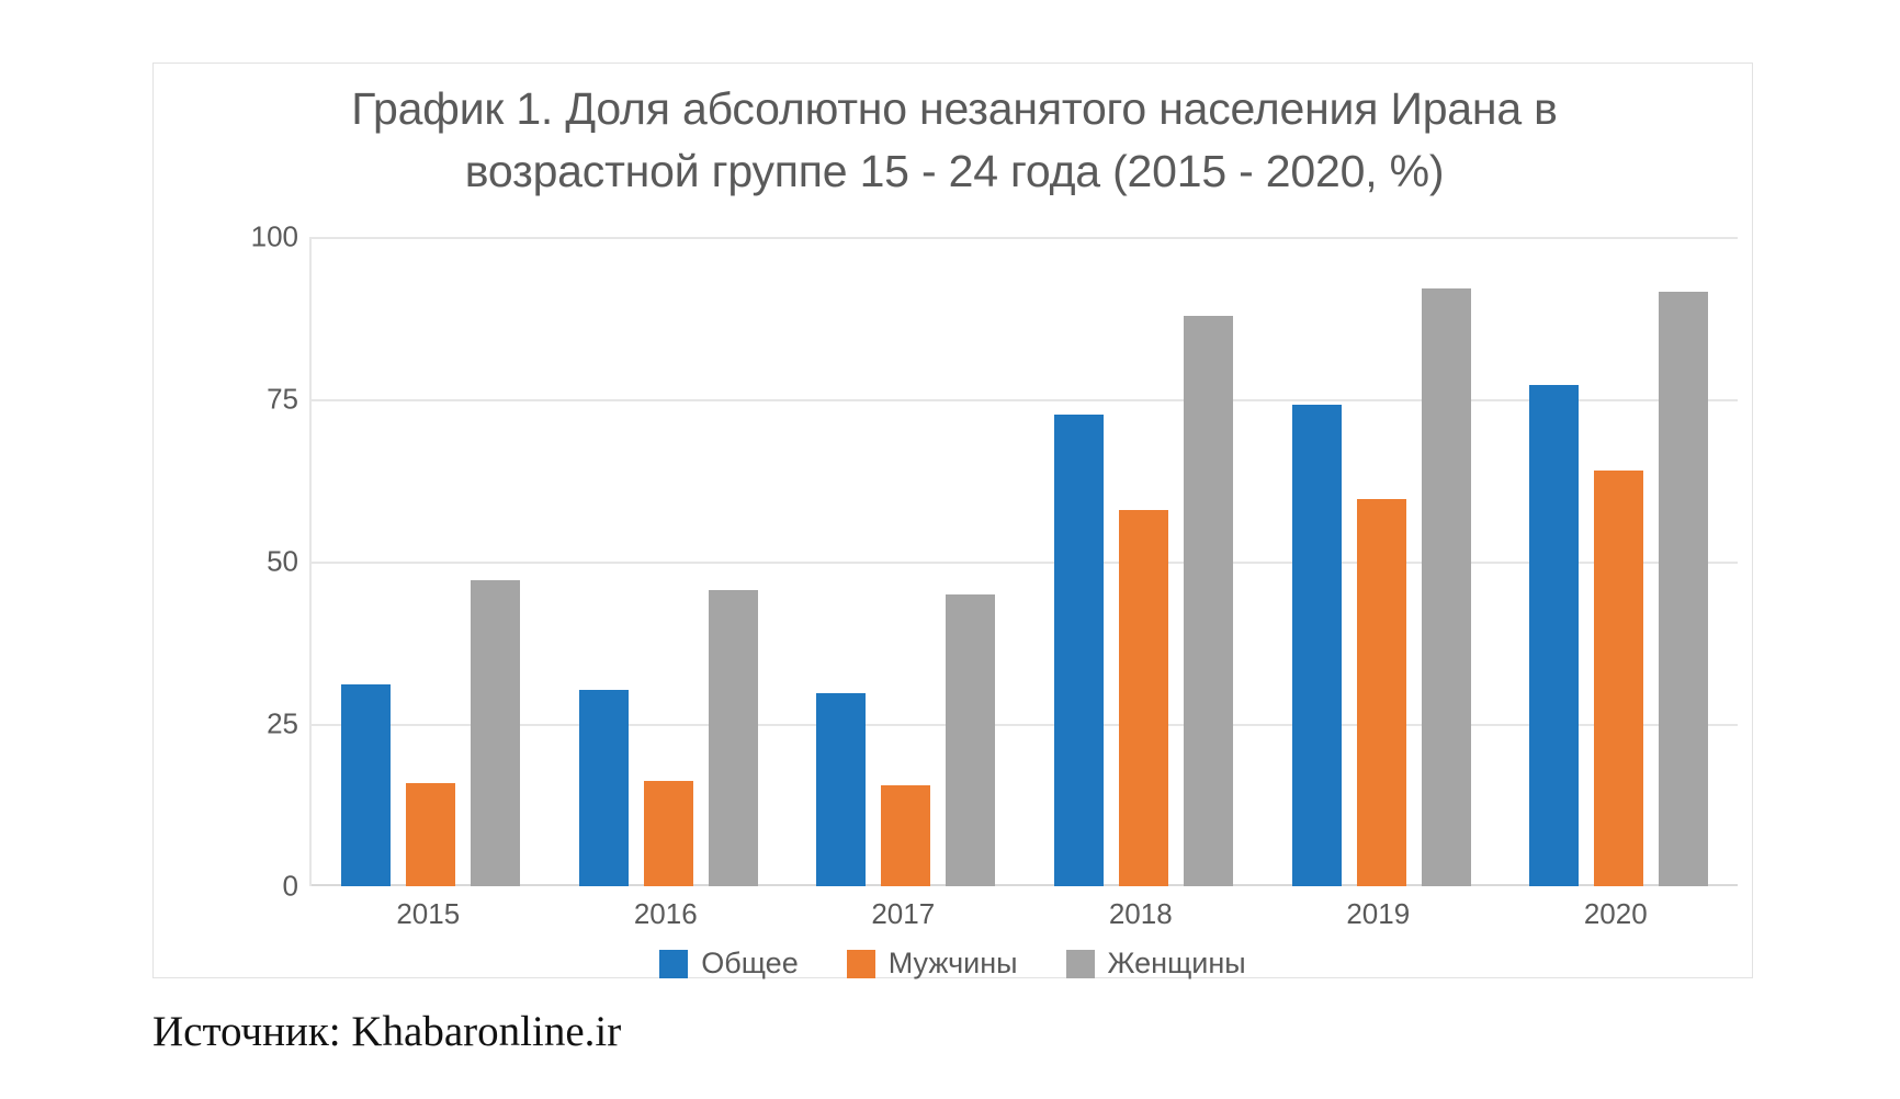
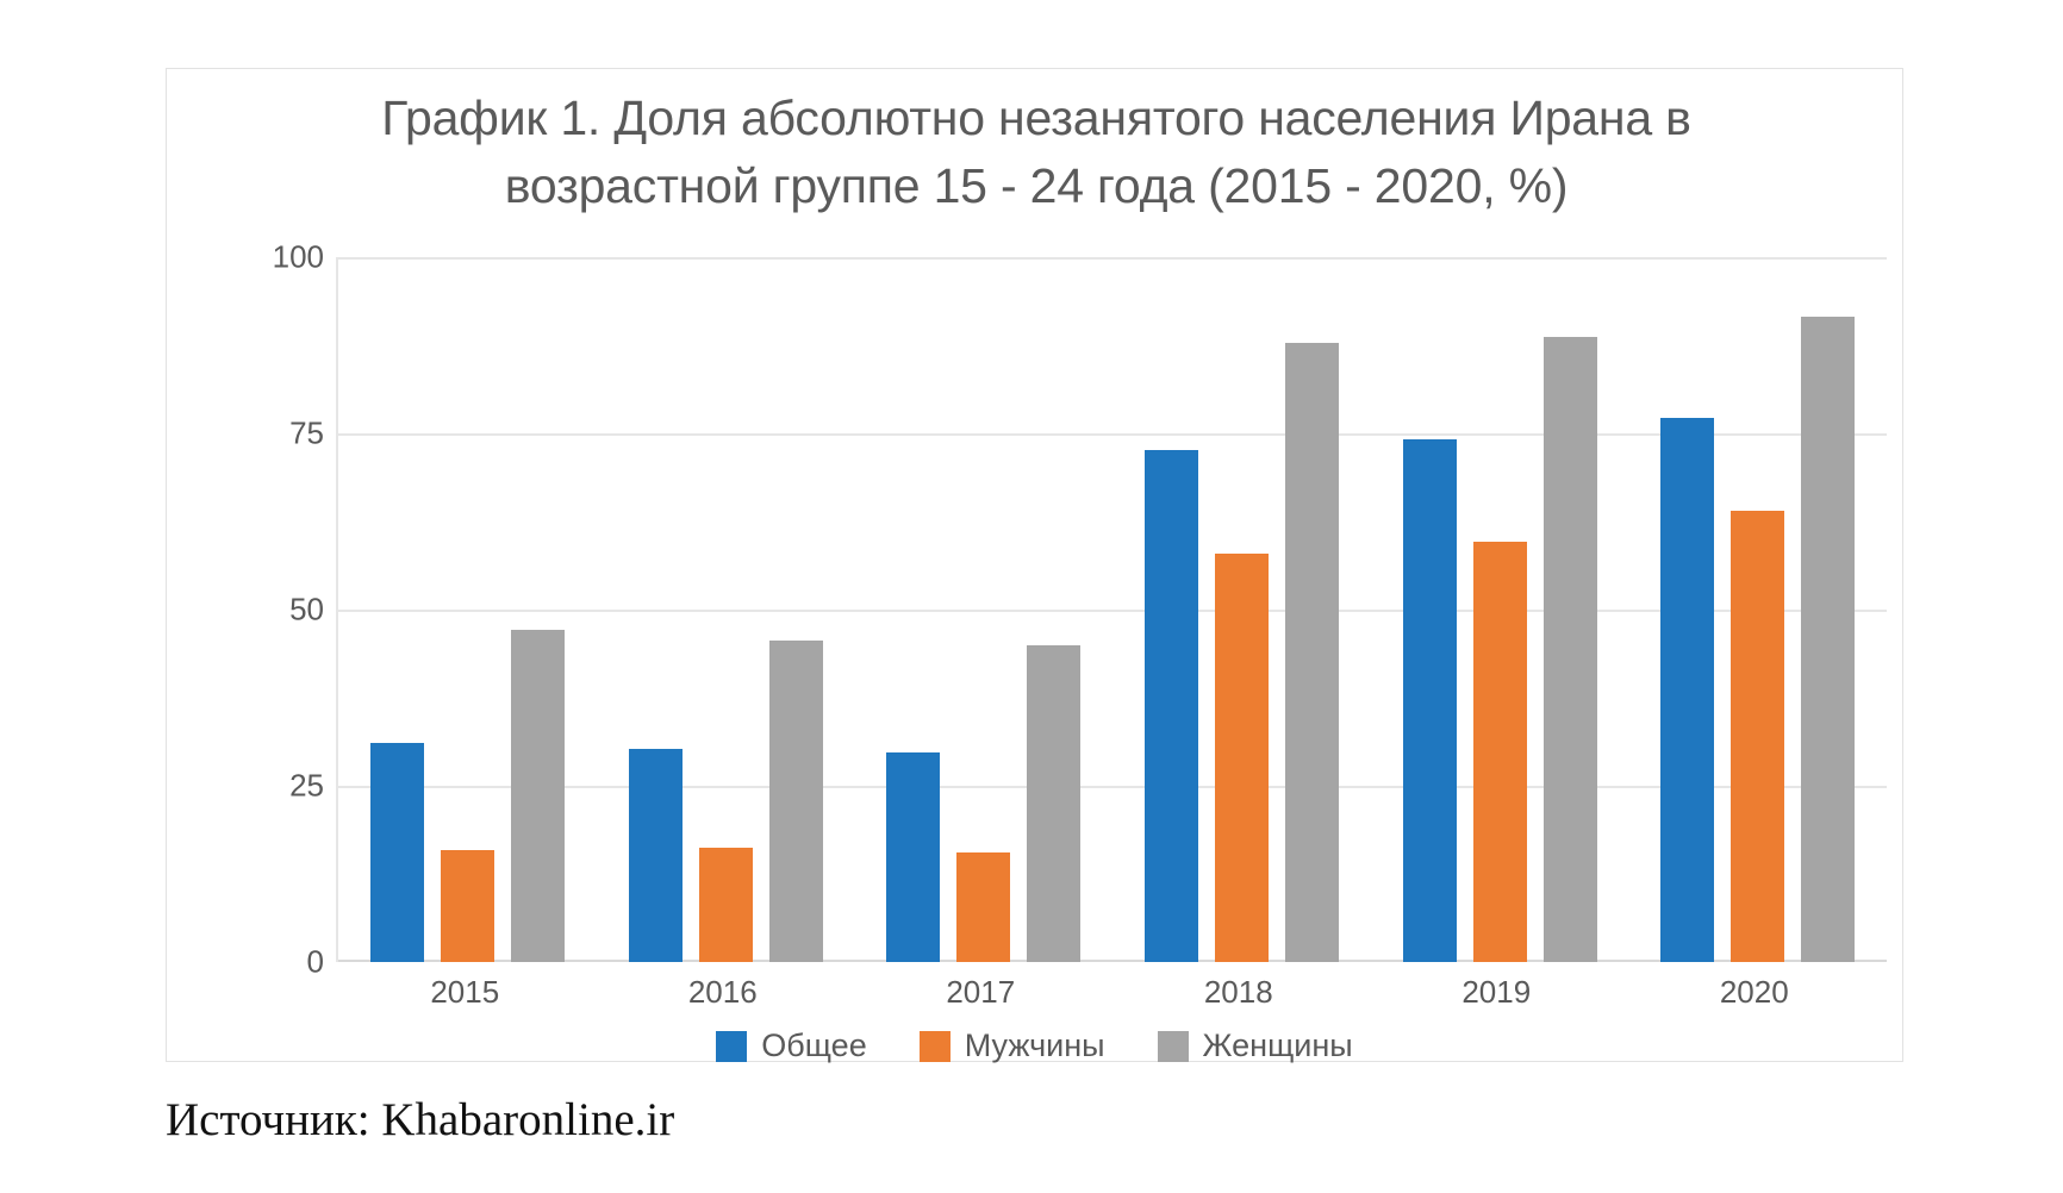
Женщины/2019: 92 -> 89
